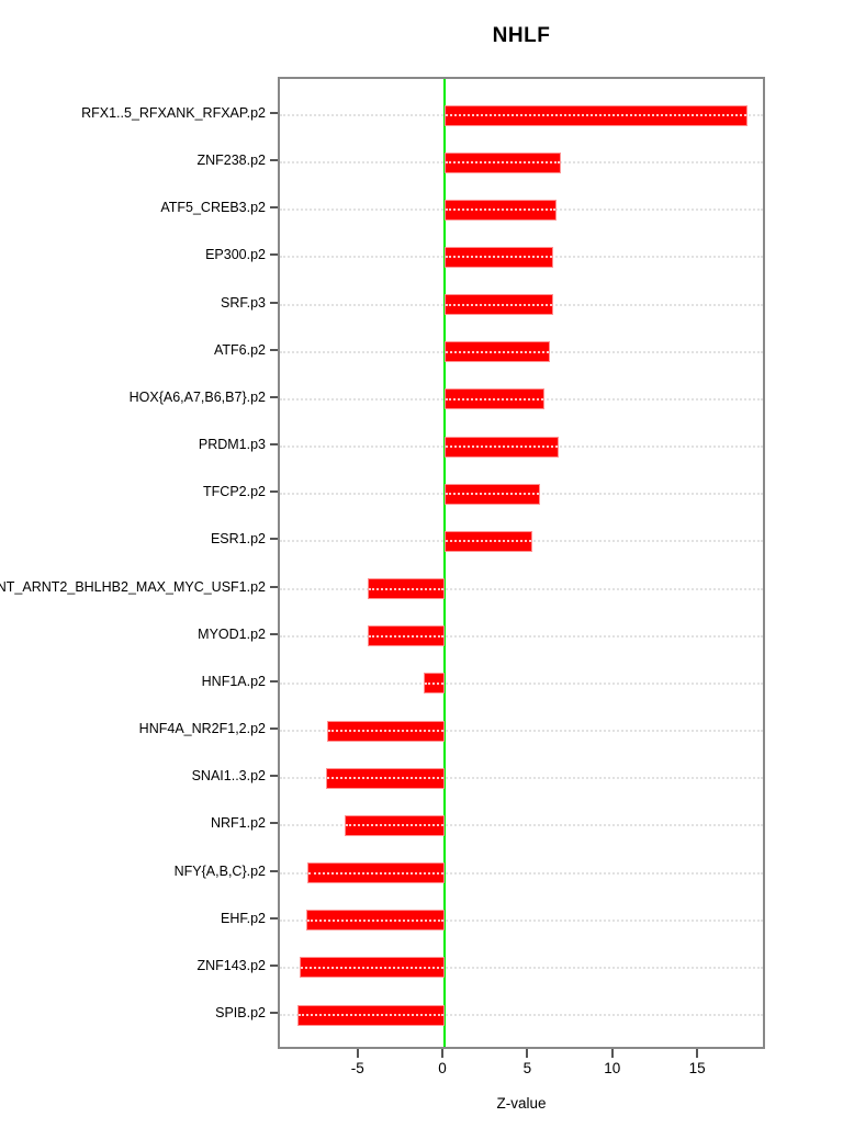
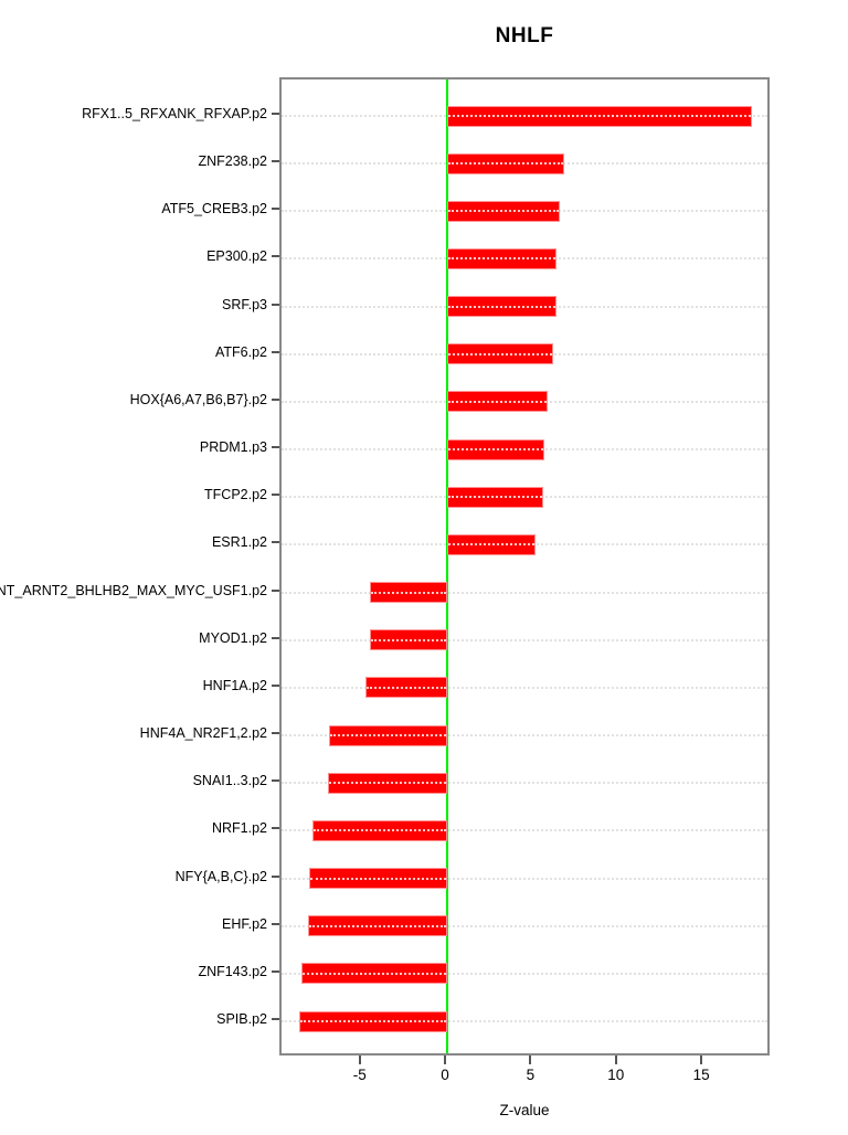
PRDM1.p3: 6.7 -> 5.7
HNF1A.p2: -1.2 -> -4.8
NRF1.p2: -5.9 -> -7.9
